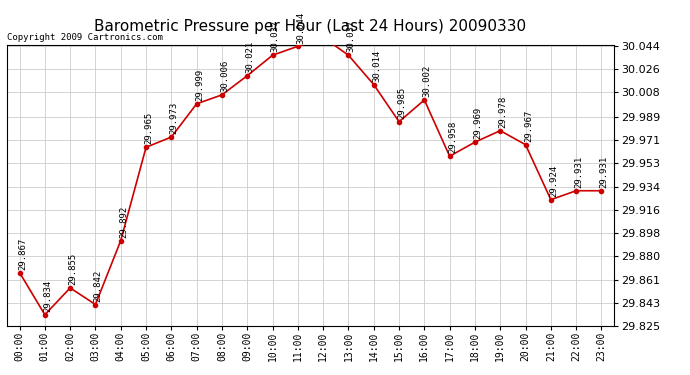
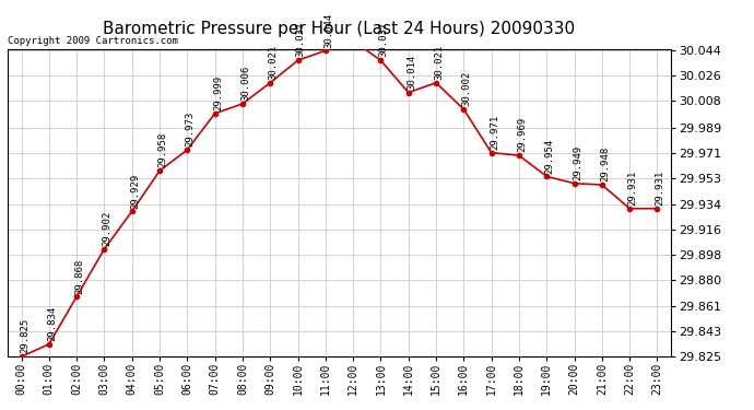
00:00: 29.867 -> 29.825
02:00: 29.855 -> 29.868
03:00: 29.842 -> 29.902
04:00: 29.892 -> 29.929
05:00: 29.965 -> 29.958
15:00: 29.985 -> 30.021
17:00: 29.958 -> 29.971
19:00: 29.978 -> 29.954
20:00: 29.967 -> 29.949
21:00: 29.924 -> 29.948
